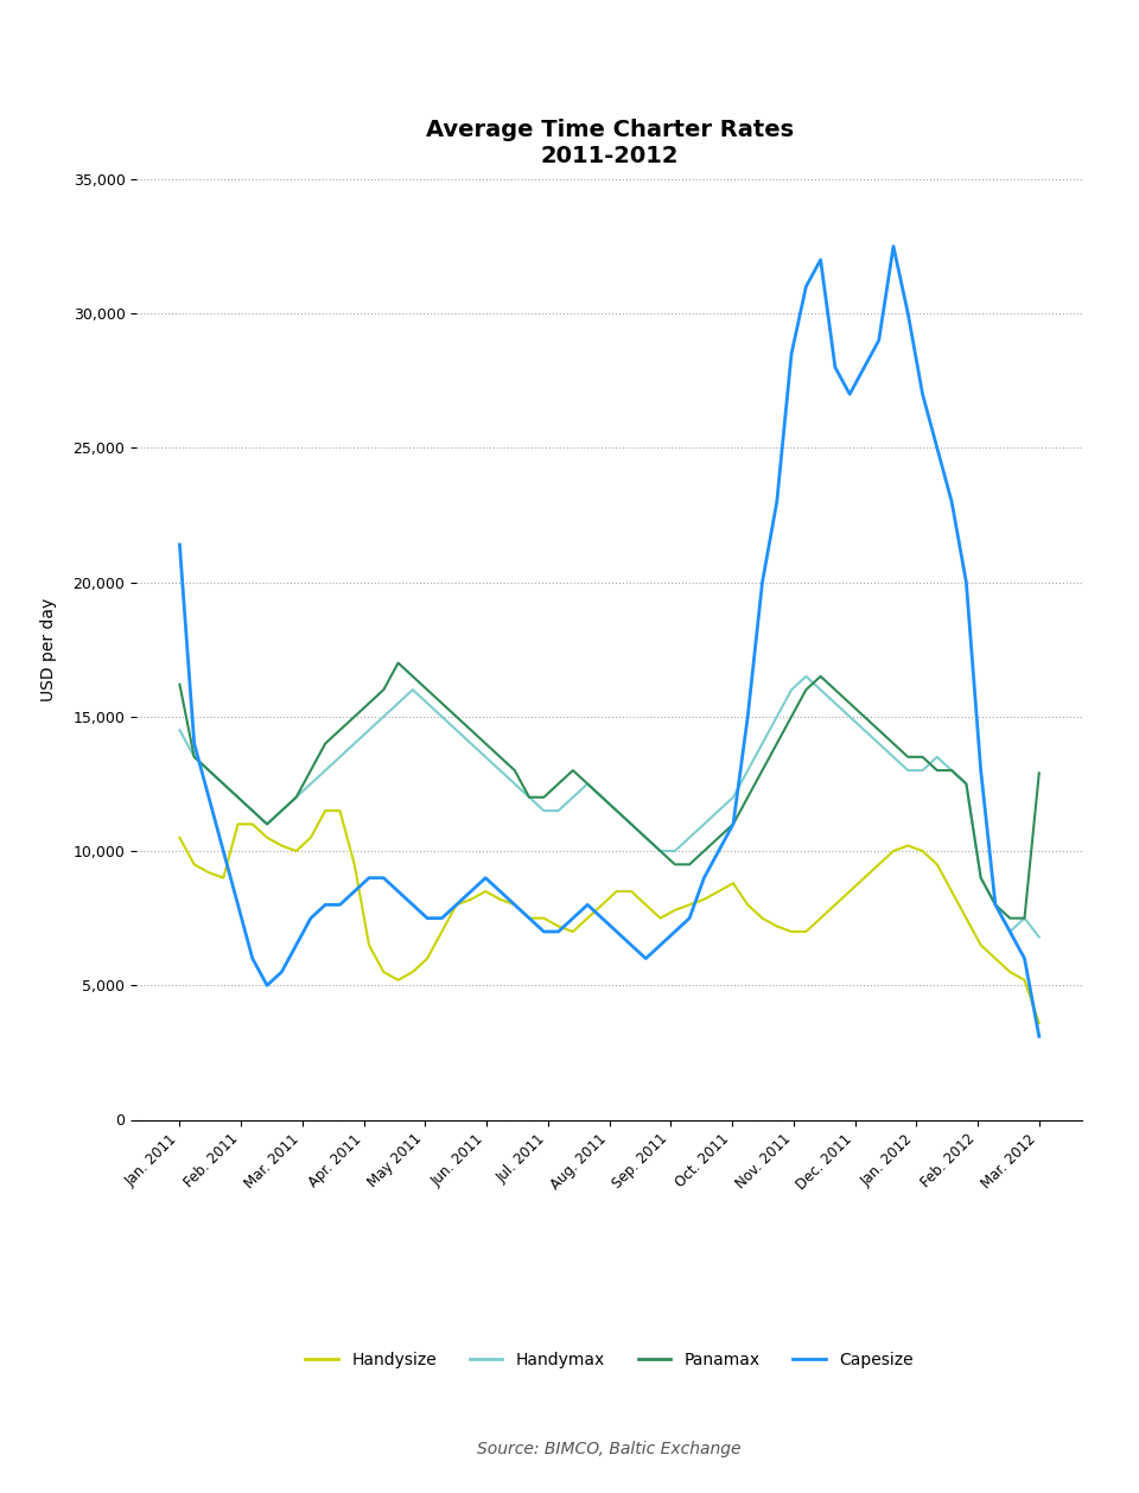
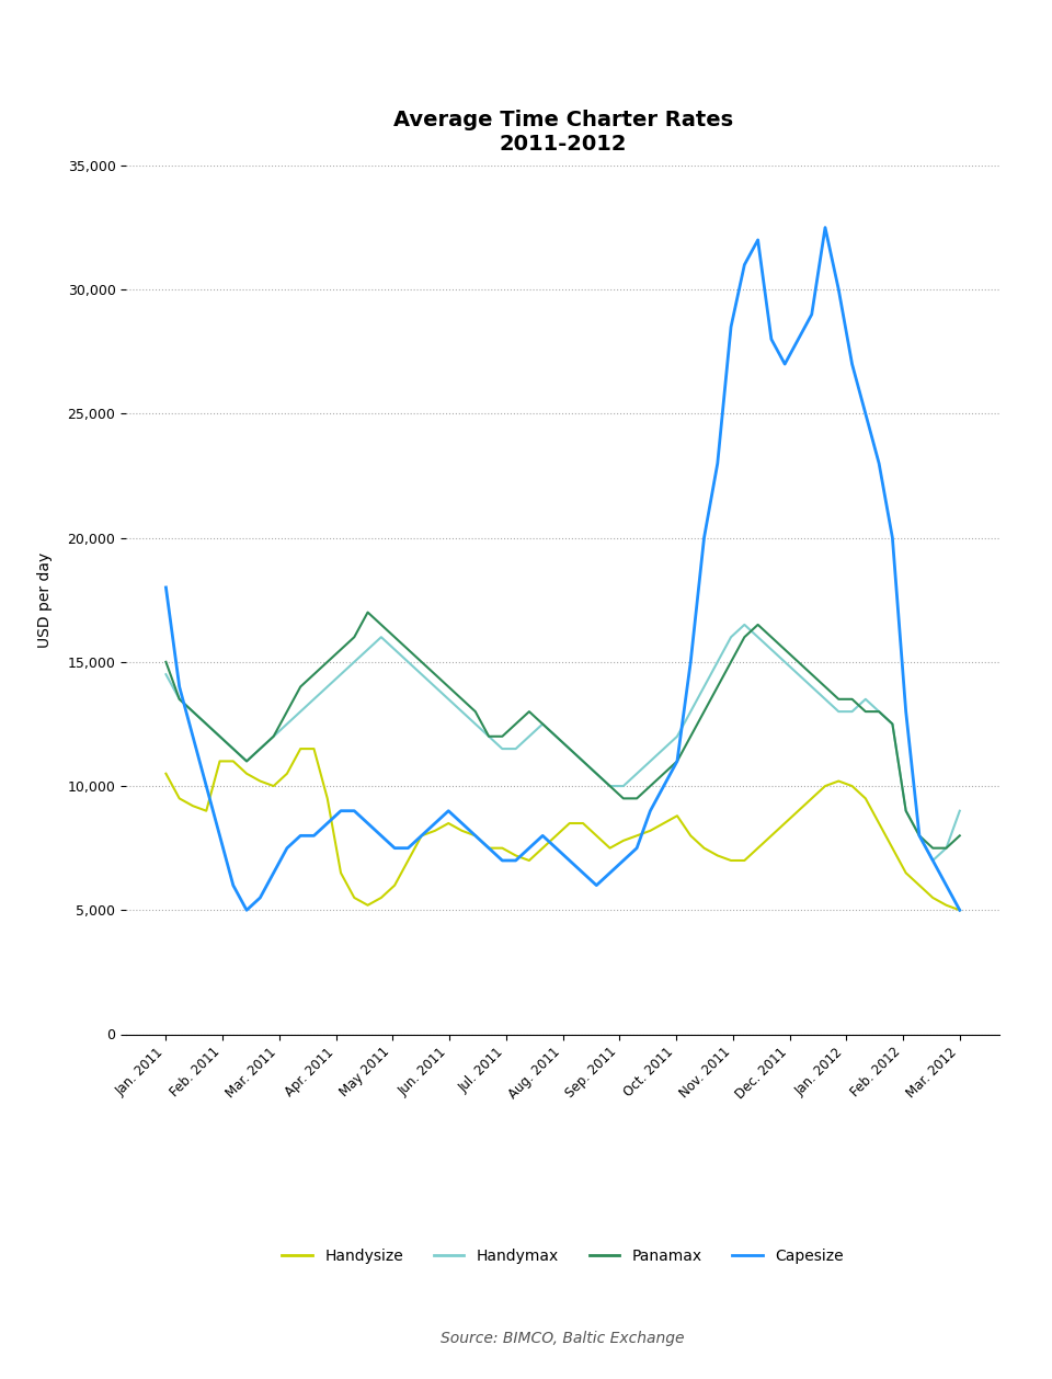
Panamax/Jan. 2011: 16,200 -> 15,000
Capesize/Jan. 2011: 21,400 -> 18,000
Handysize/Mar. 2012: 3,600 -> 5,000
Handymax/Mar. 2012: 6,800 -> 9,000
Panamax/Mar. 2012: 12,900 -> 8,000
Capesize/Mar. 2012: 3,100 -> 5,000
